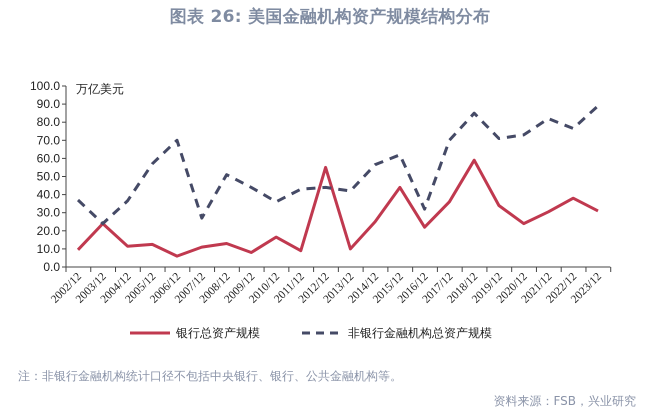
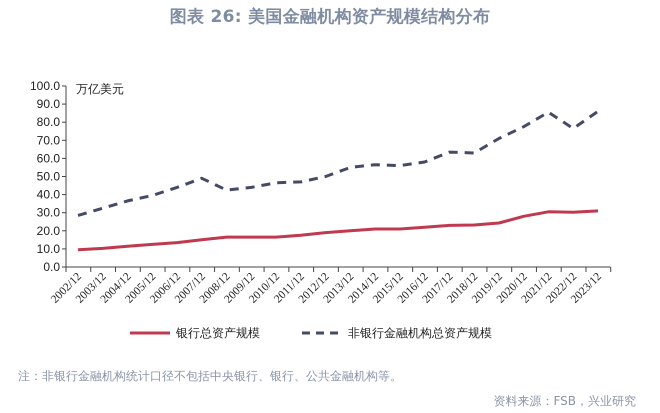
非银行金融机构总资产规模/2002/12: 37 -> 28
银行总资产规模/2003/12: 24 -> 10
非银行金融机构总资产规模/2003/12: 24 -> 32
非银行金融机构总资产规模/2005/12: 57 -> 40
银行总资产规模/2006/12: 6 -> 14
非银行金融机构总资产规模/2006/12: 70 -> 44
银行总资产规模/2007/12: 11 -> 15
非银行金融机构总资产规模/2007/12: 27 -> 49
银行总资产规模/2008/12: 13 -> 16
非银行金融机构总资产规模/2008/12: 51 -> 42
银行总资产规模/2009/12: 8 -> 16
非银行金融机构总资产规模/2010/12: 36 -> 46
银行总资产规模/2011/12: 9 -> 18
非银行金融机构总资产规模/2011/12: 43 -> 47
银行总资产规模/2012/12: 55 -> 19
非银行金融机构总资产规模/2012/12: 44 -> 50
银行总资产规模/2013/12: 10 -> 20
非银行金融机构总资产规模/2013/12: 42 -> 55
银行总资产规模/2014/12: 25 -> 21
银行总资产规模/2015/12: 44 -> 21
非银行金融机构总资产规模/2015/12: 62 -> 56
非银行金融机构总资产规模/2016/12: 32 -> 58
银行总资产规模/2017/12: 36 -> 23
非银行金融机构总资产规模/2017/12: 70 -> 64
银行总资产规模/2018/12: 59 -> 23
非银行金融机构总资产规模/2018/12: 85 -> 63
银行总资产规模/2019/12: 34 -> 24
银行总资产规模/2020/12: 24 -> 28
非银行金融机构总资产规模/2020/12: 73 -> 78
非银行金融机构总资产规模/2021/12: 82 -> 86
银行总资产规模/2022/12: 38 -> 30
非银行金融机构总资产规模/2023/12: 89 -> 86
